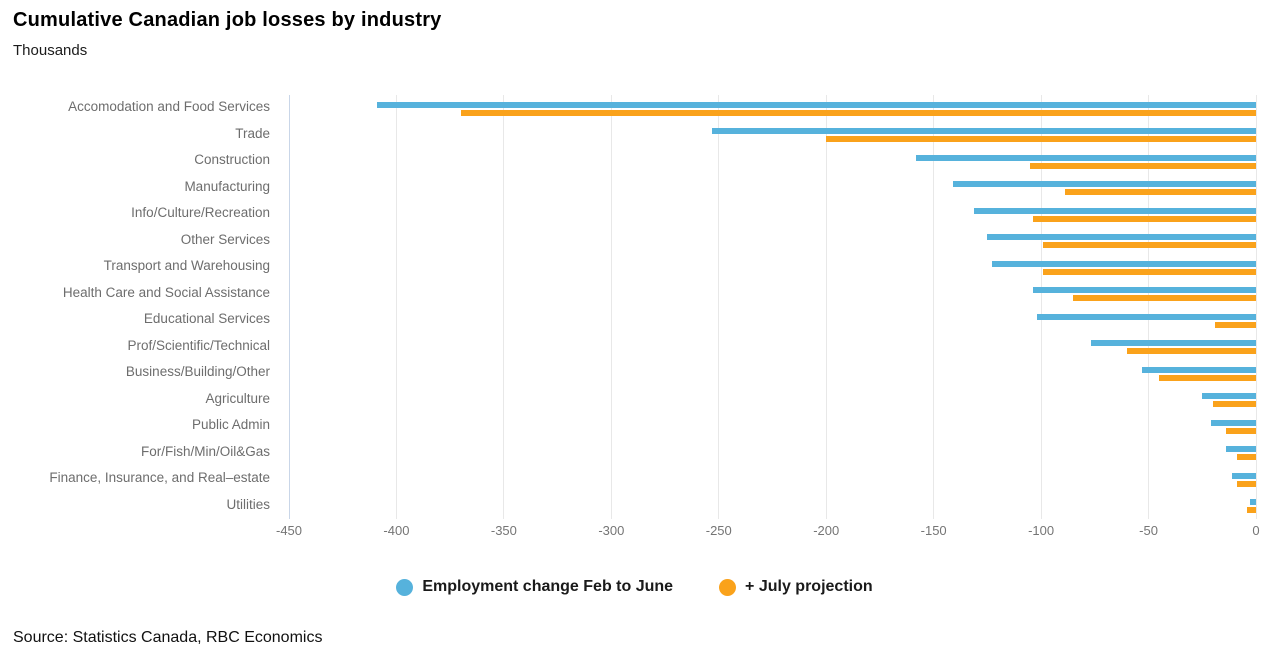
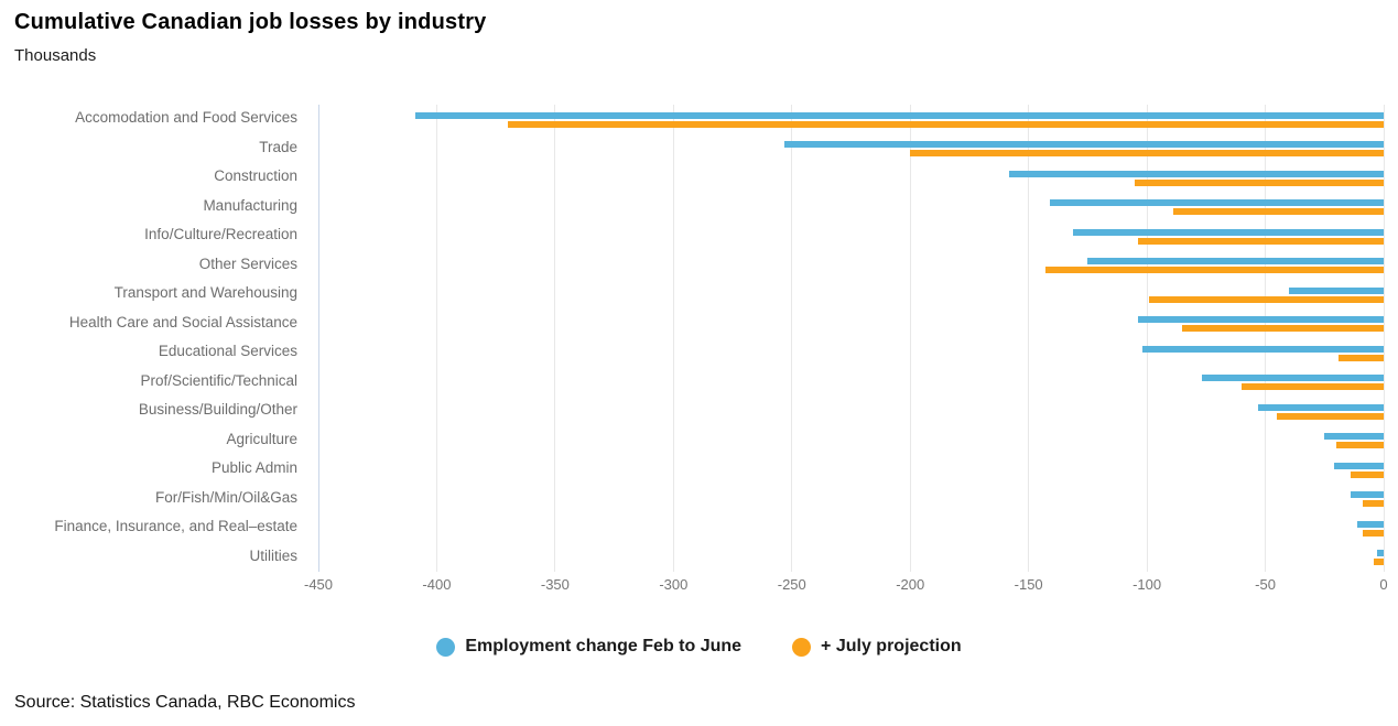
+ July projection/Other Services: -99 -> -143
Employment change Feb to June/Transport and Warehousing: -123 -> -40
